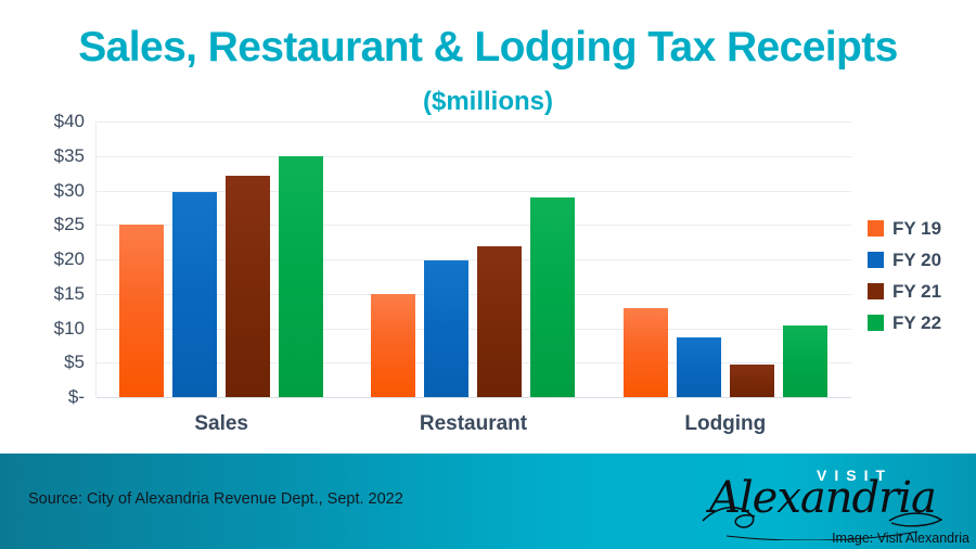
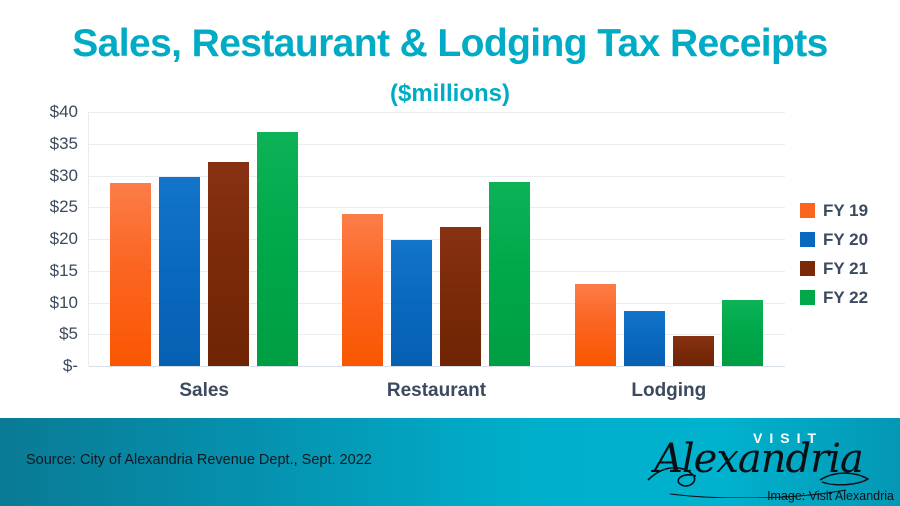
FY 19/Sales: $25 -> $29
FY 22/Sales: $35 -> $37
FY 19/Restaurant: $15 -> $24
